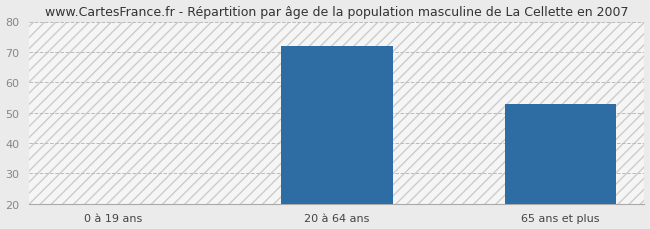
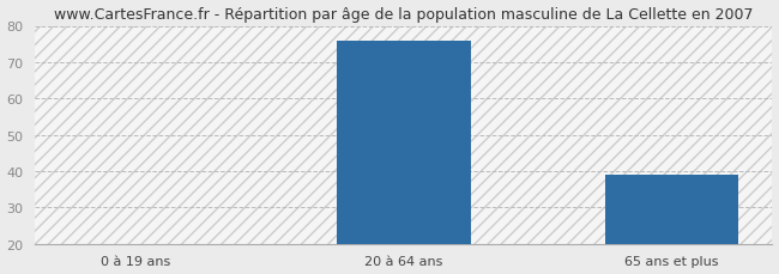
20 à 64 ans: 72 -> 76
65 ans et plus: 53 -> 39
